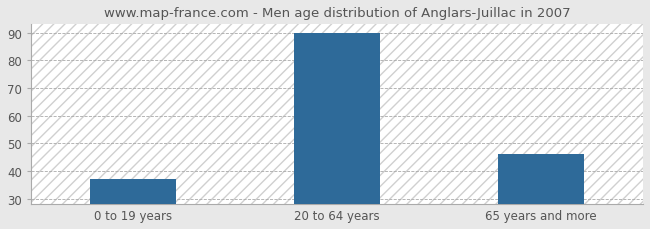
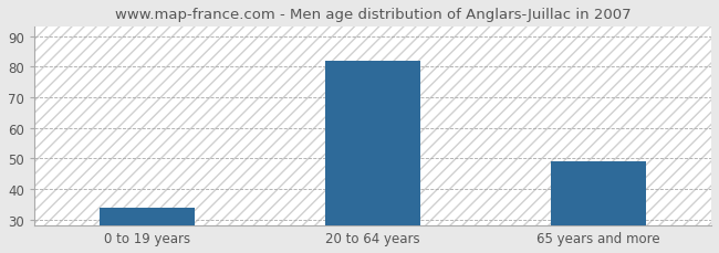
0 to 19 years: 37 -> 34
20 to 64 years: 90 -> 82
65 years and more: 46 -> 49
